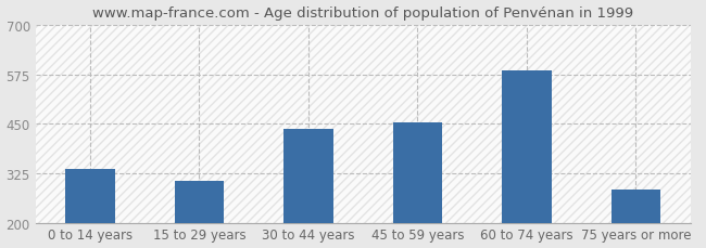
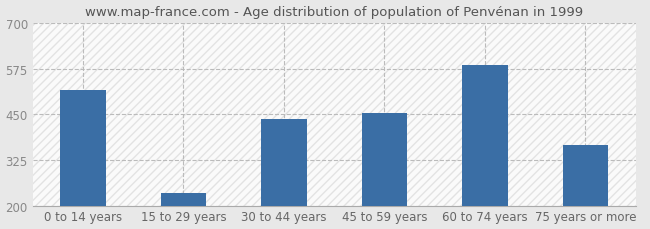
0 to 14 years: 335 -> 515
15 to 29 years: 305 -> 235
75 years or more: 283 -> 365
